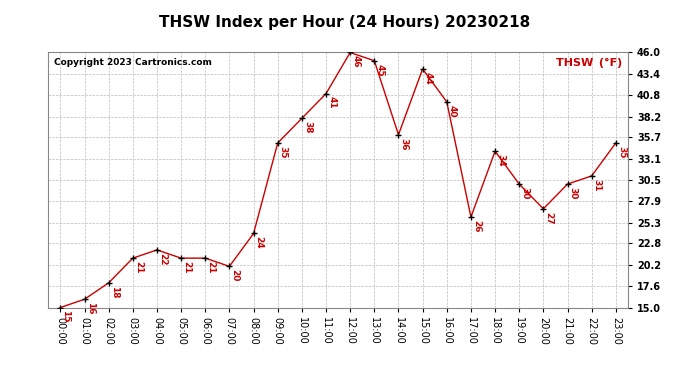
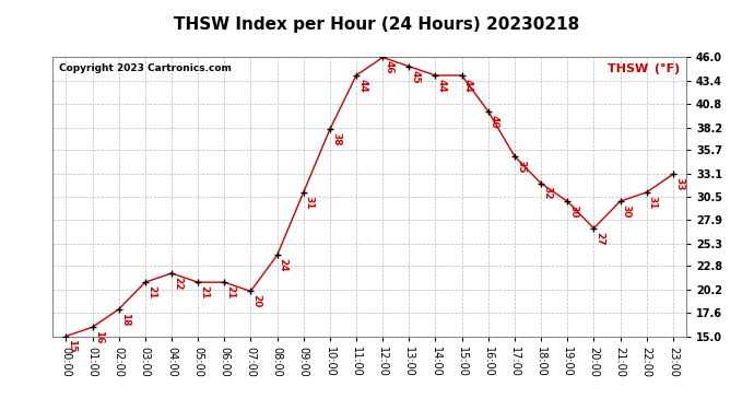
09:00: 35 -> 31
11:00: 41 -> 44
14:00: 36 -> 44
17:00: 26 -> 35
18:00: 34 -> 32
23:00: 35 -> 33
